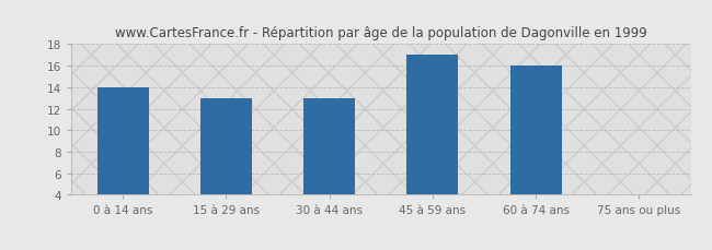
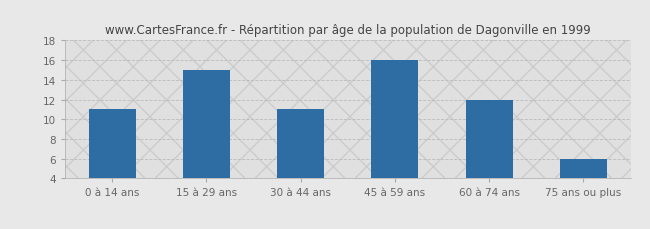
0 à 14 ans: 14 -> 11
15 à 29 ans: 13 -> 15
30 à 44 ans: 13 -> 11
45 à 59 ans: 17 -> 16
60 à 74 ans: 16 -> 12
75 ans ou plus: 4 -> 6
